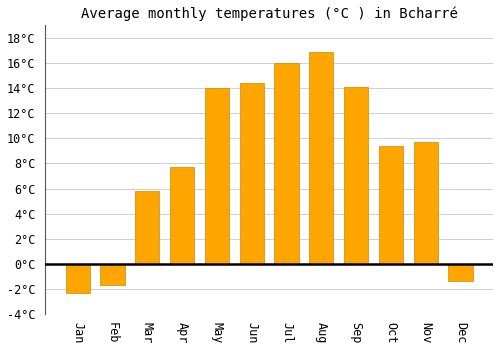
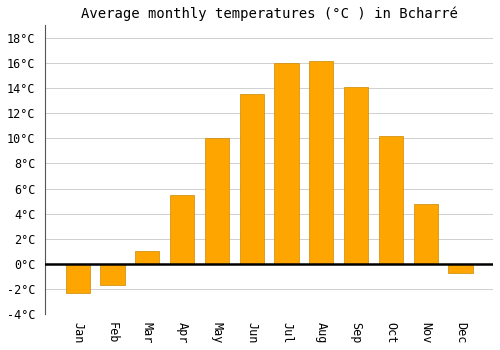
Mar: 5.8°C -> 1.0°C
Apr: 7.7°C -> 5.5°C
May: 14.0°C -> 10.0°C
Jun: 14.4°C -> 13.5°C
Aug: 16.9°C -> 16.2°C
Oct: 9.4°C -> 10.2°C
Nov: 9.7°C -> 4.8°C
Dec: -1.4°C -> -0.7°C
